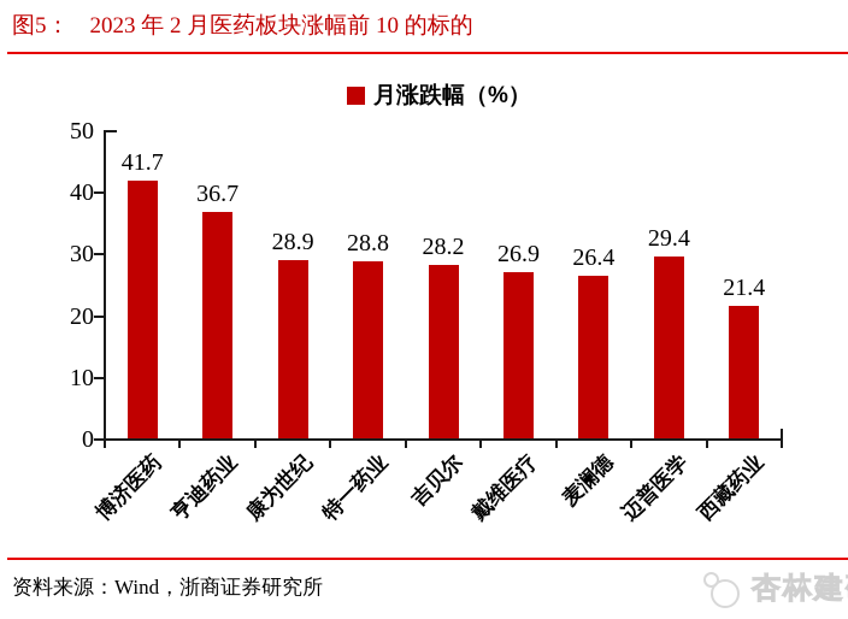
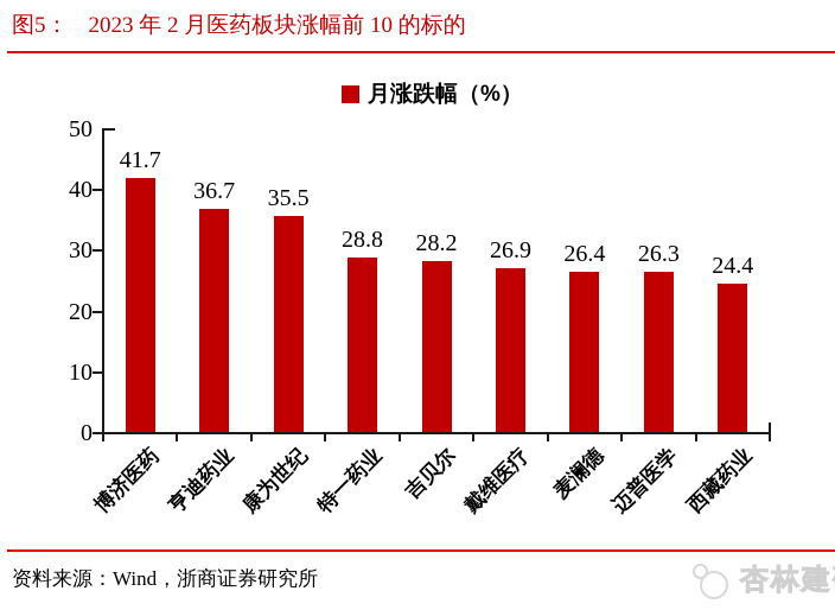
康为世纪: 28.9 -> 35.5
迈普医学: 29.4 -> 26.3
西藏药业: 21.4 -> 24.4
